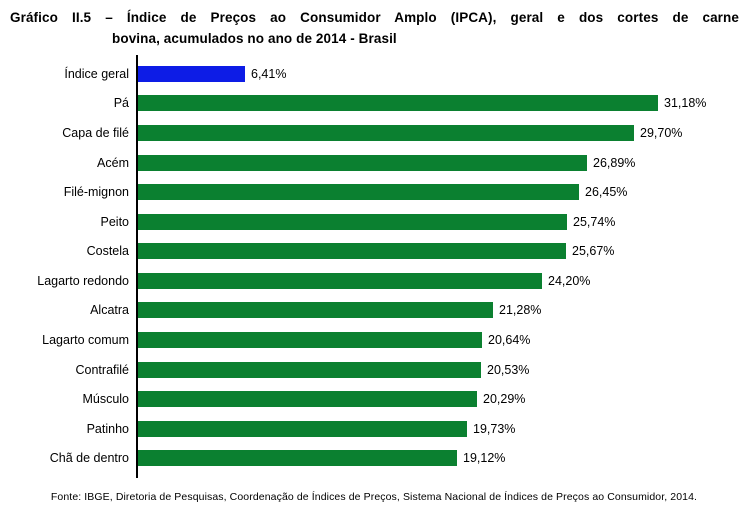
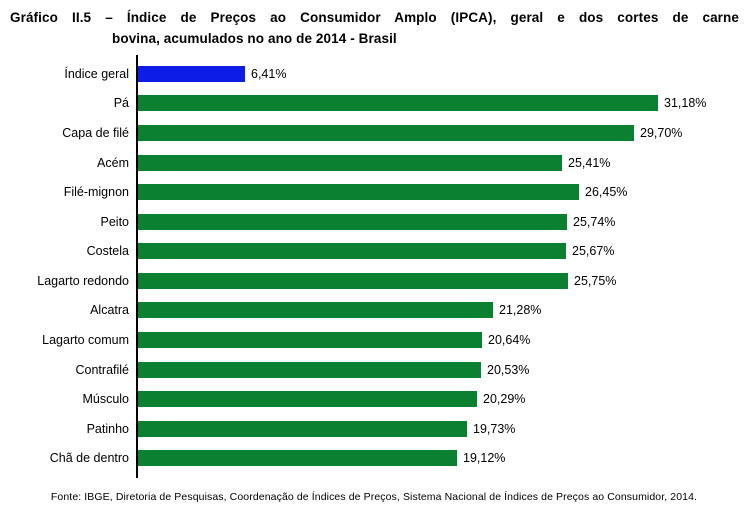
Acém: 26,89% -> 25,41%
Lagarto redondo: 24,20% -> 25,75%
